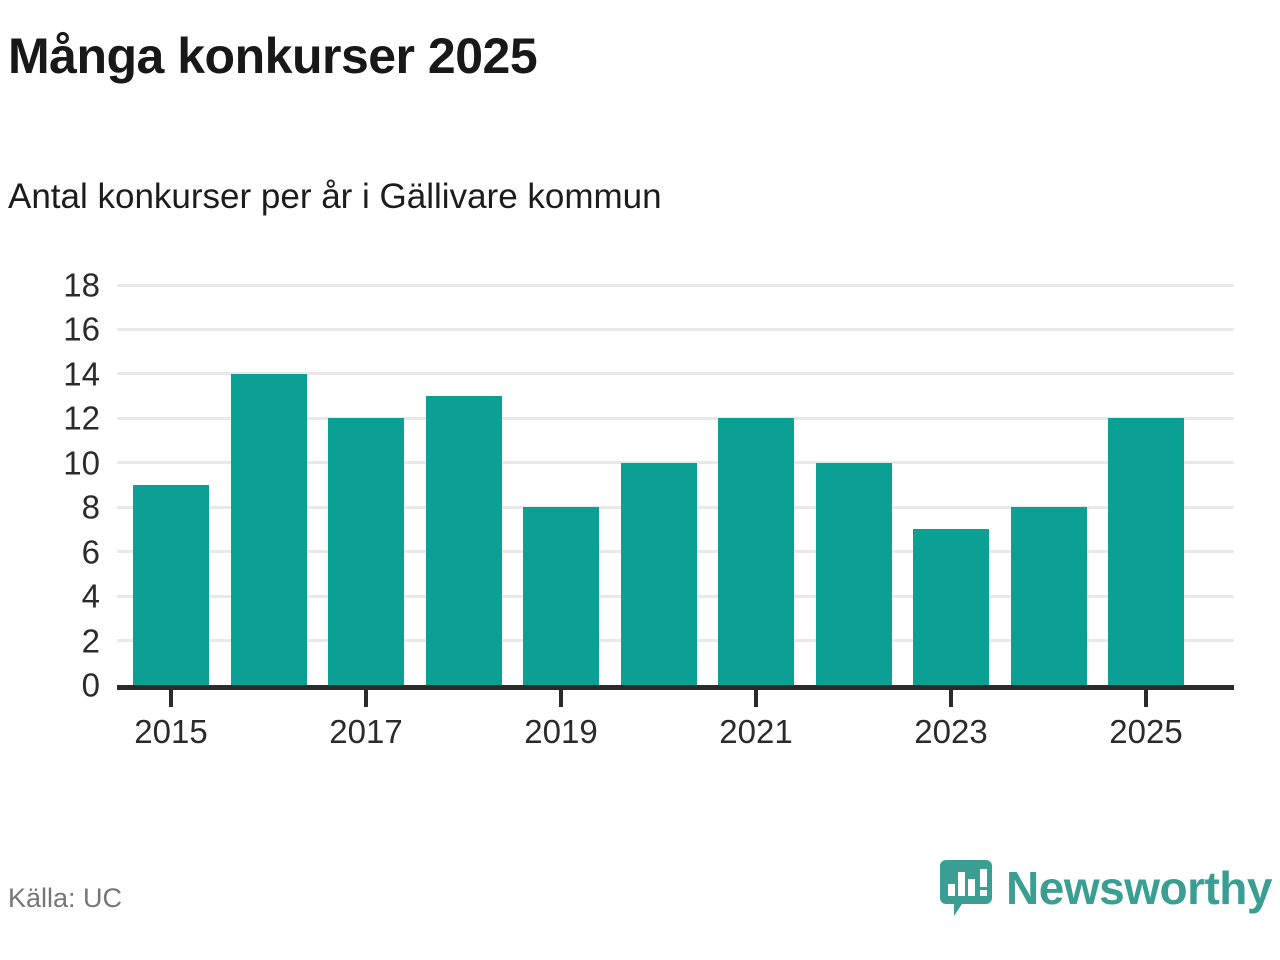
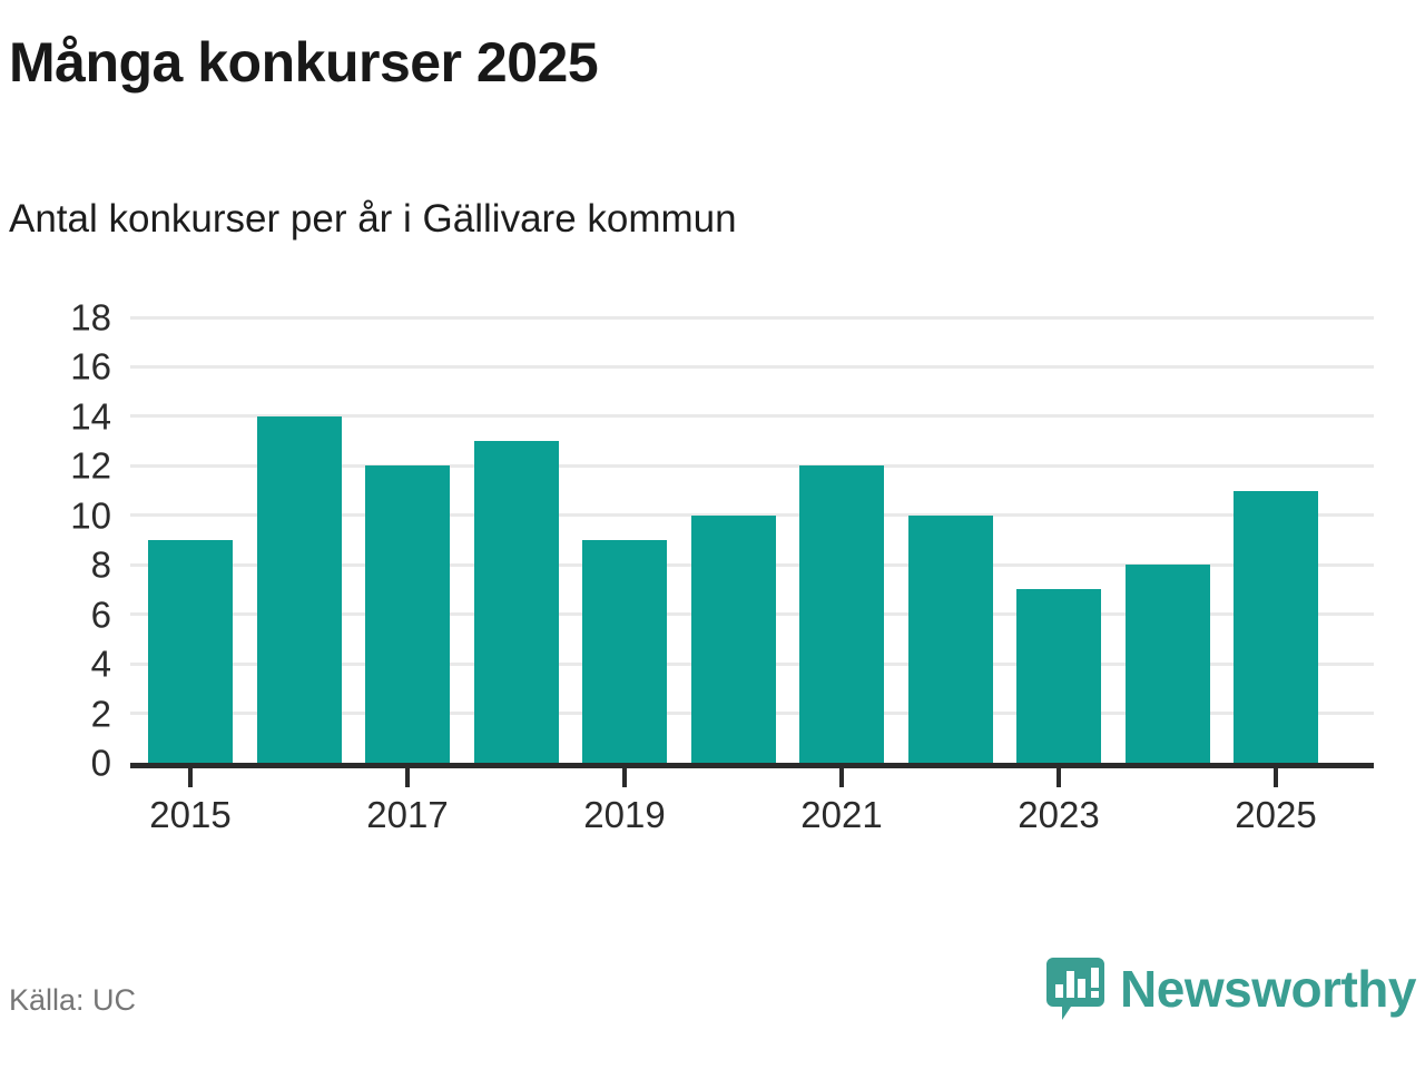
2019: 8 -> 9
2025: 12 -> 11
